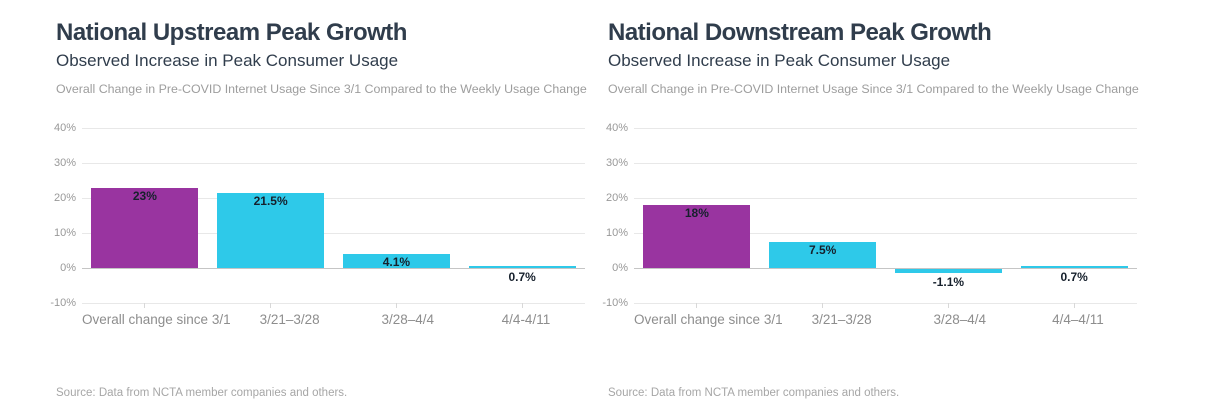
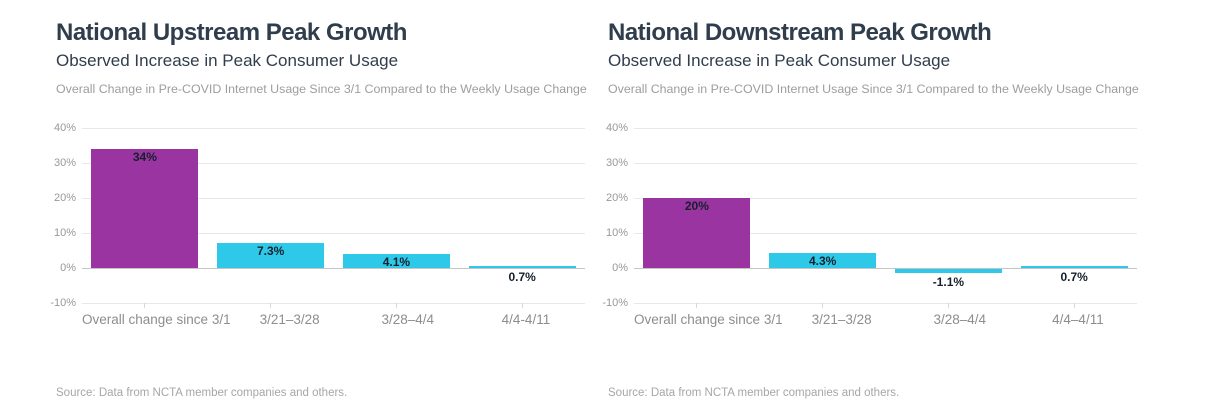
National Upstream Peak Growth/Overall change since 3/1: 23% -> 34%
National Upstream Peak Growth/3/21–3/28: 21.5% -> 7.3%
National Downstream Peak Growth/Overall change since 3/1: 18% -> 20%
National Downstream Peak Growth/3/21–3/28: 7.5% -> 4.3%
